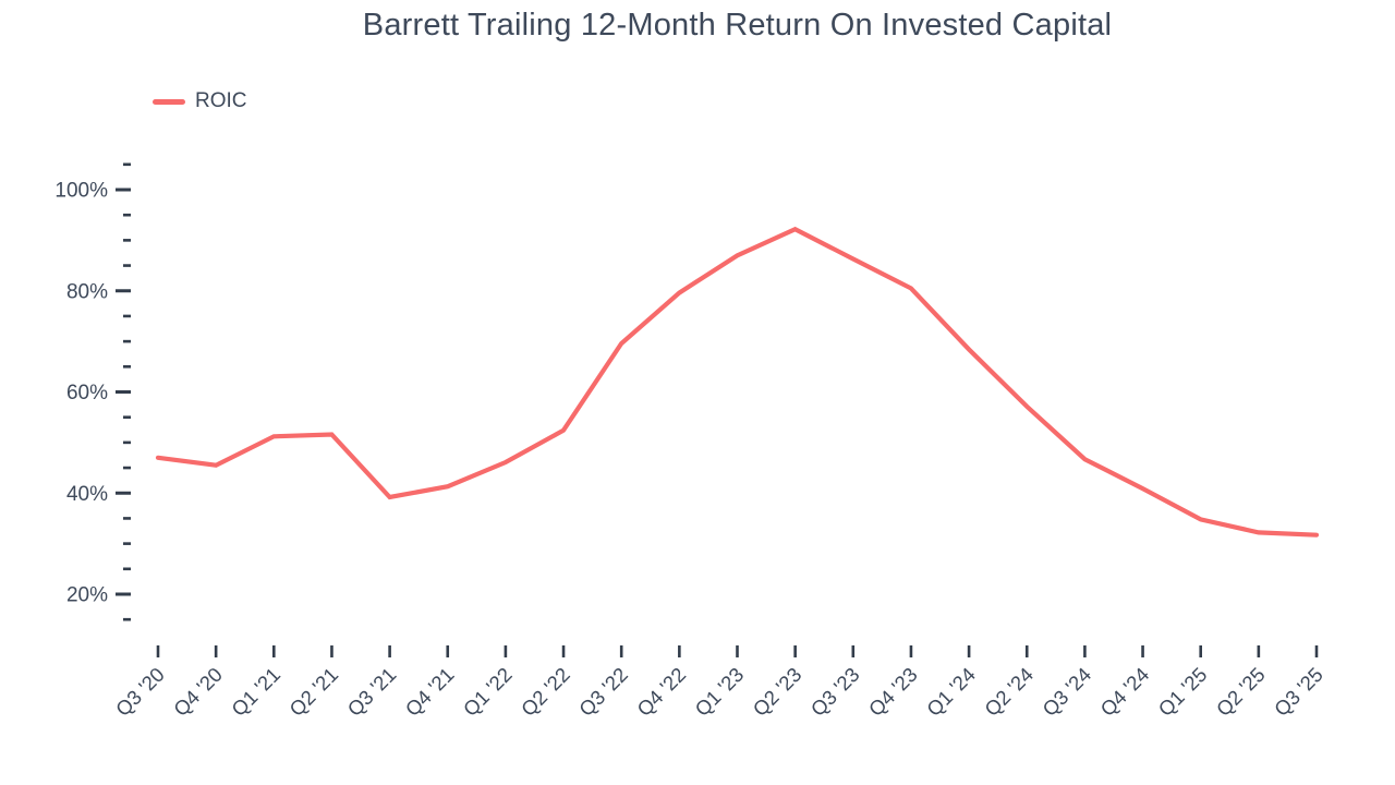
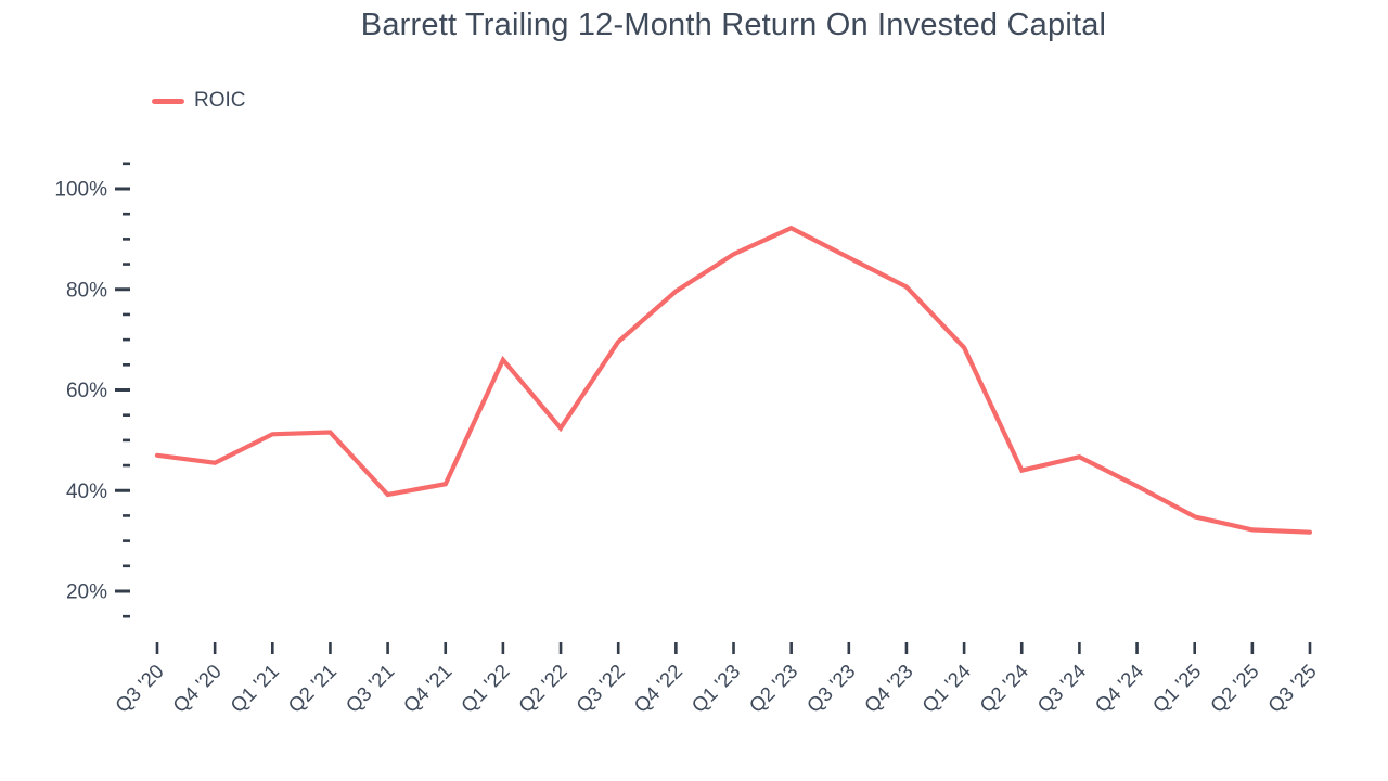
Q1 '22: 46% -> 66%
Q2 '24: 57% -> 44%
